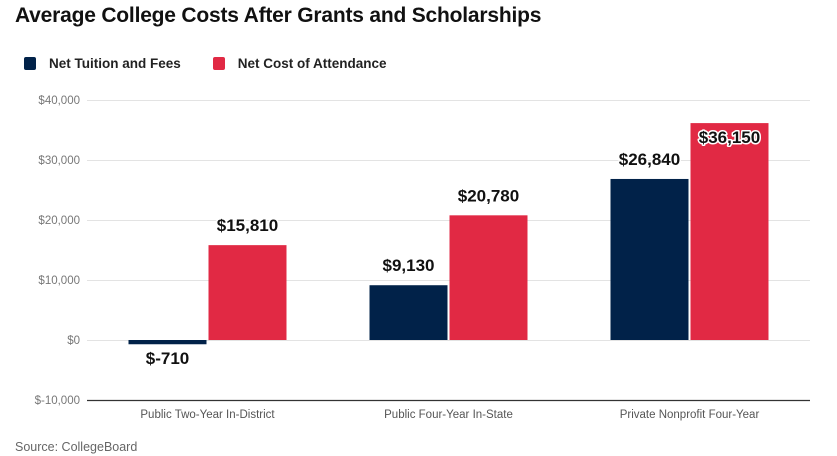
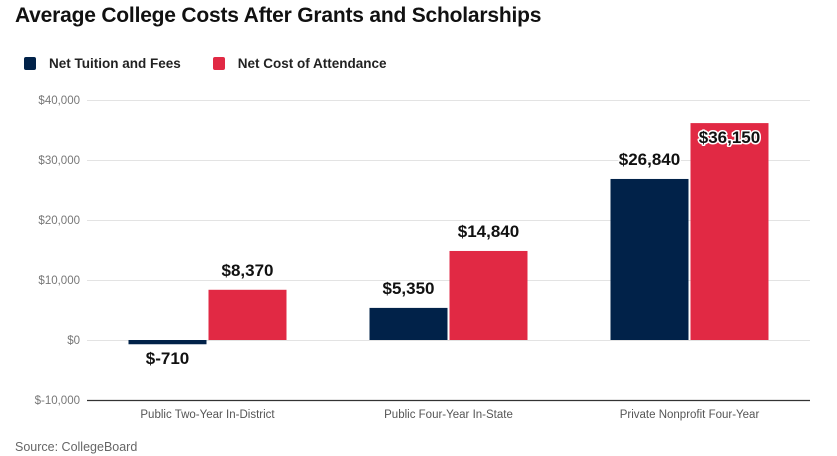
Net Cost of Attendance/Public Two-Year In-District: $15,810 -> $8,370
Net Tuition and Fees/Public Four-Year In-State: $9,130 -> $5,350
Net Cost of Attendance/Public Four-Year In-State: $20,780 -> $14,840
